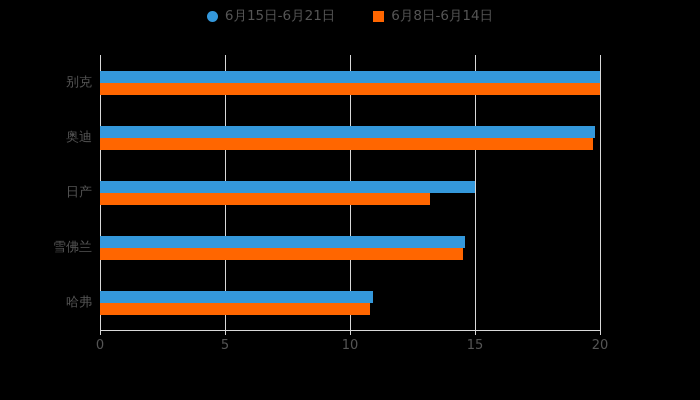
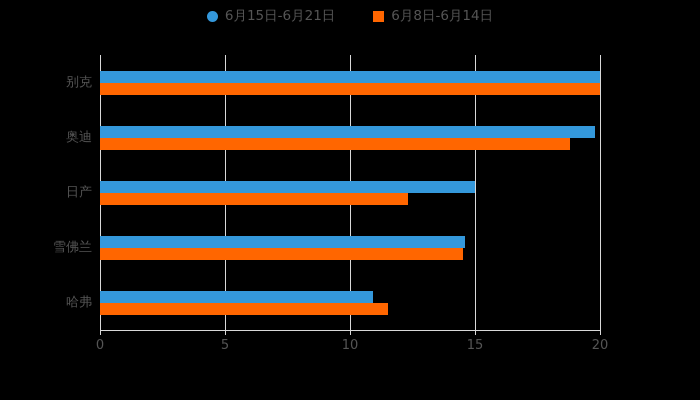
6月8日-6月14日/奥迪: 19.7 -> 18.8
6月8日-6月14日/日产: 13.2 -> 12.3
6月8日-6月14日/哈弗: 10.8 -> 11.5
